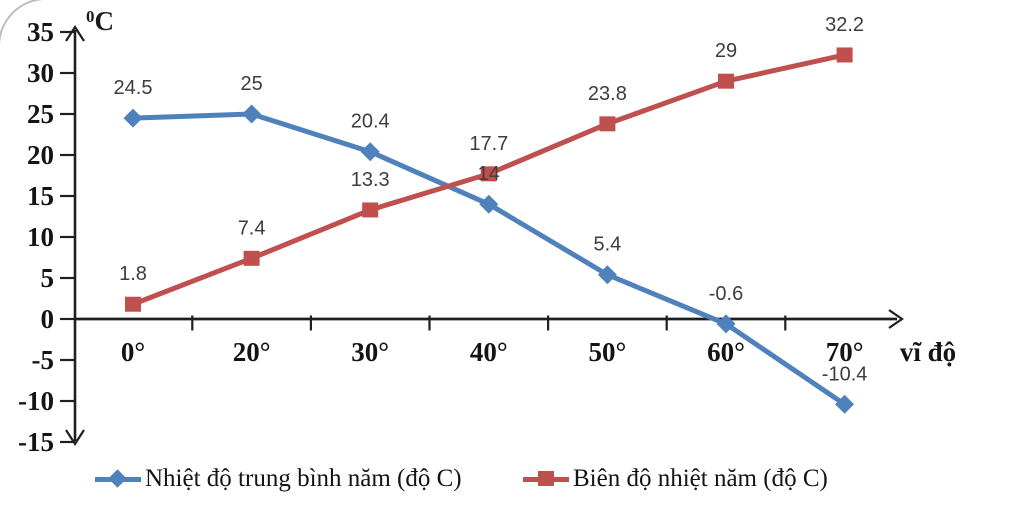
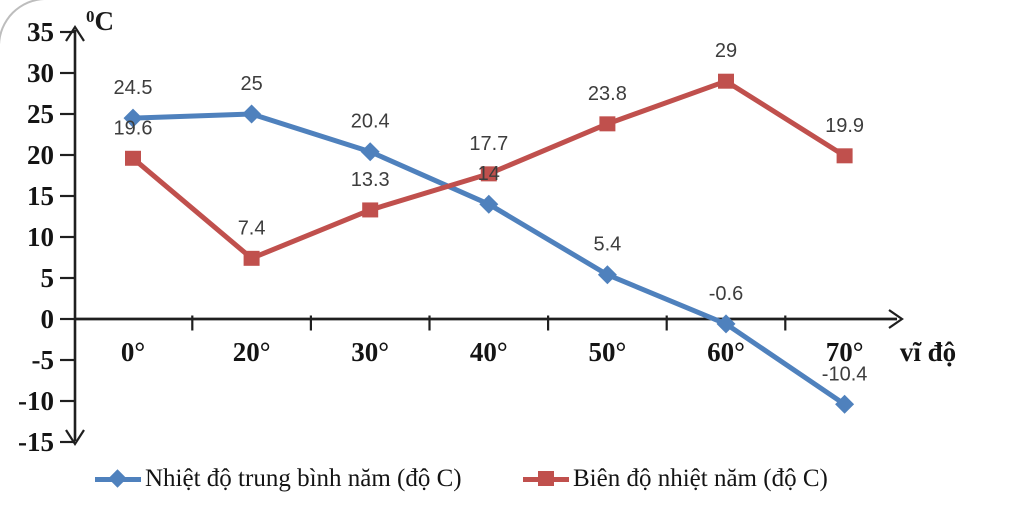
Biên độ nhiệt năm (độ C)/0°: 1.8 -> 19.6
Biên độ nhiệt năm (độ C)/70°: 32.2 -> 19.9
